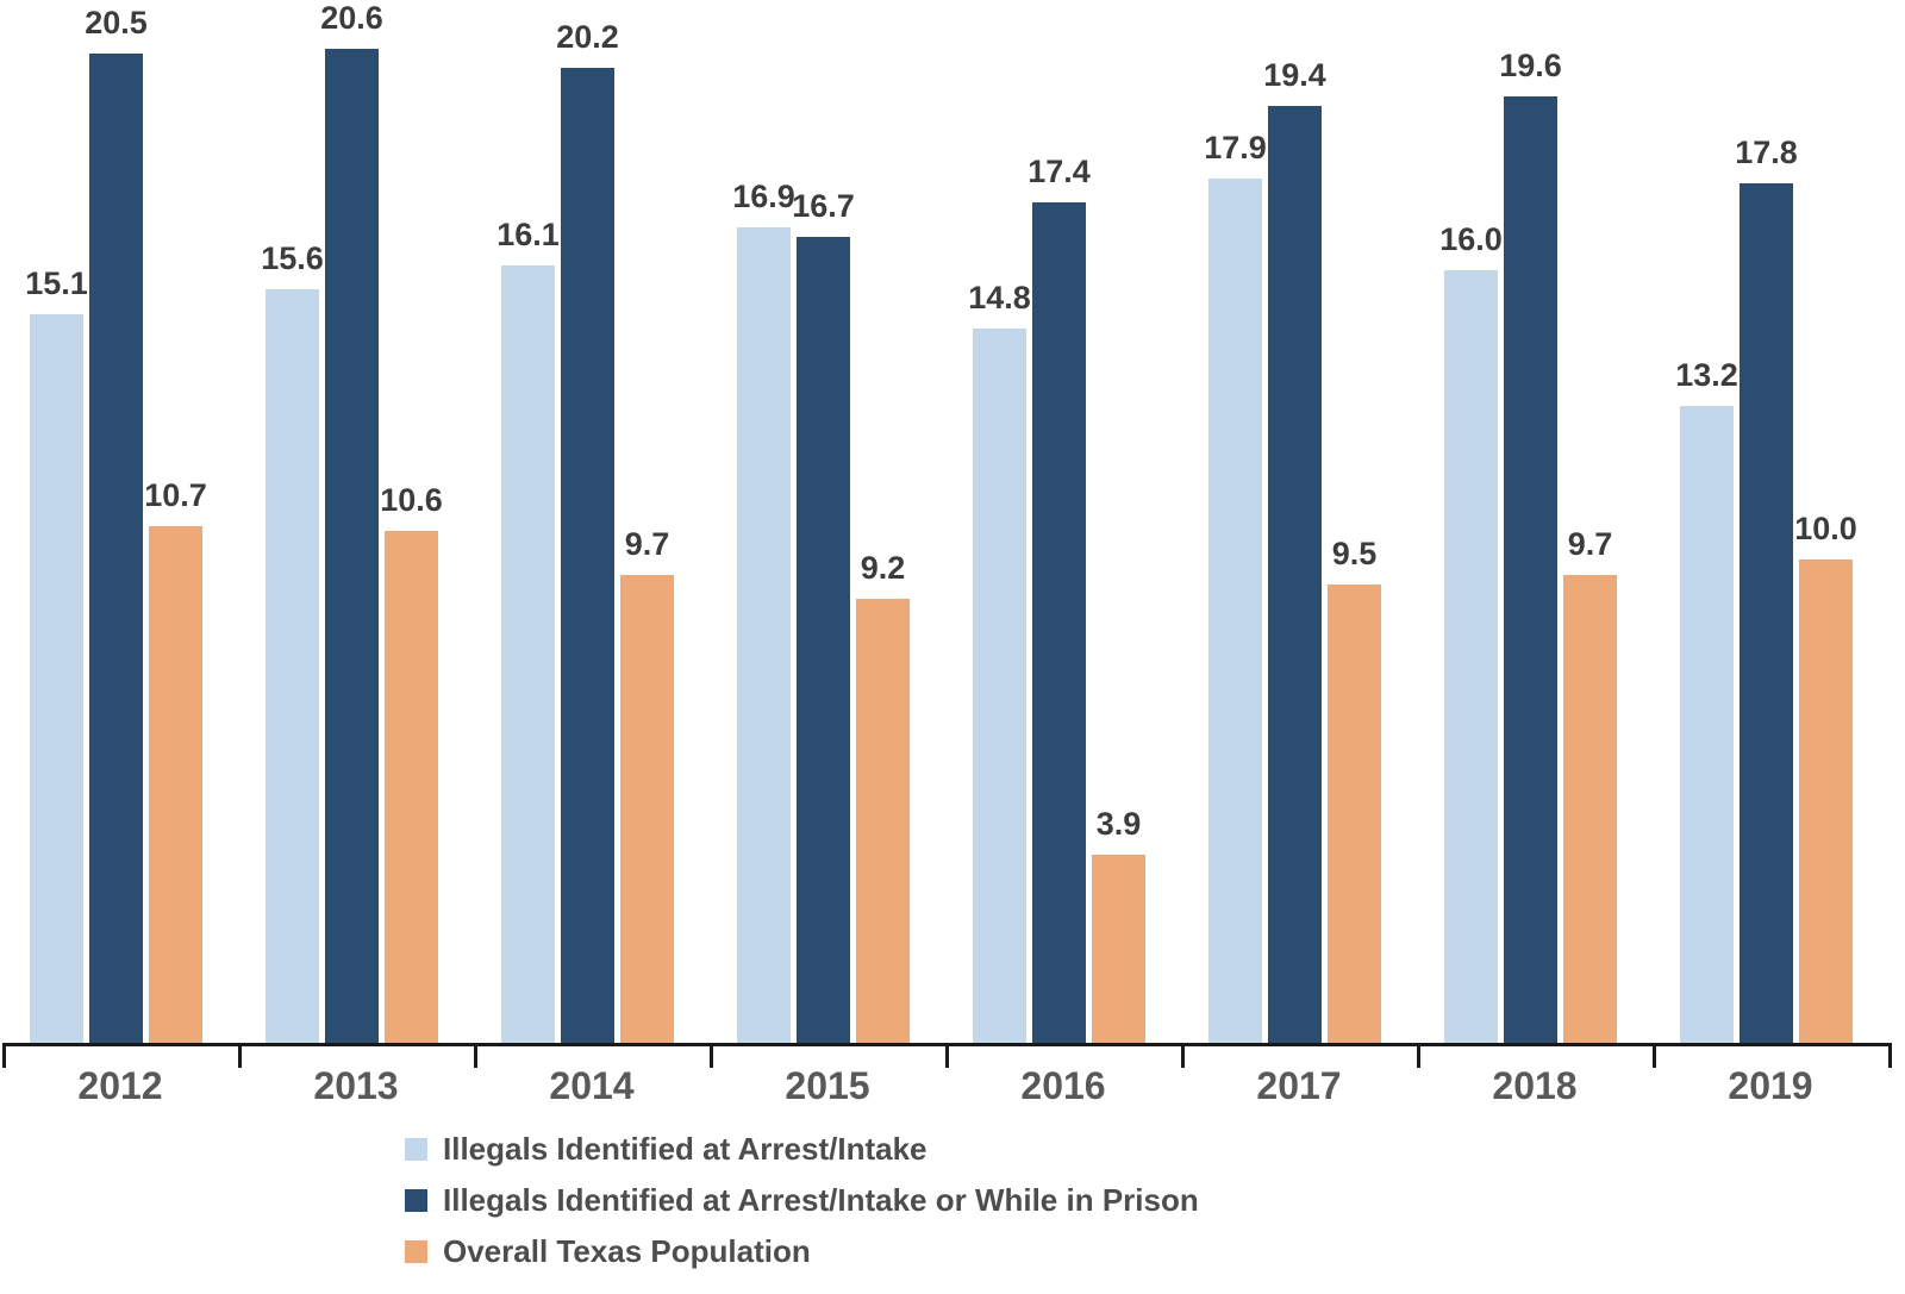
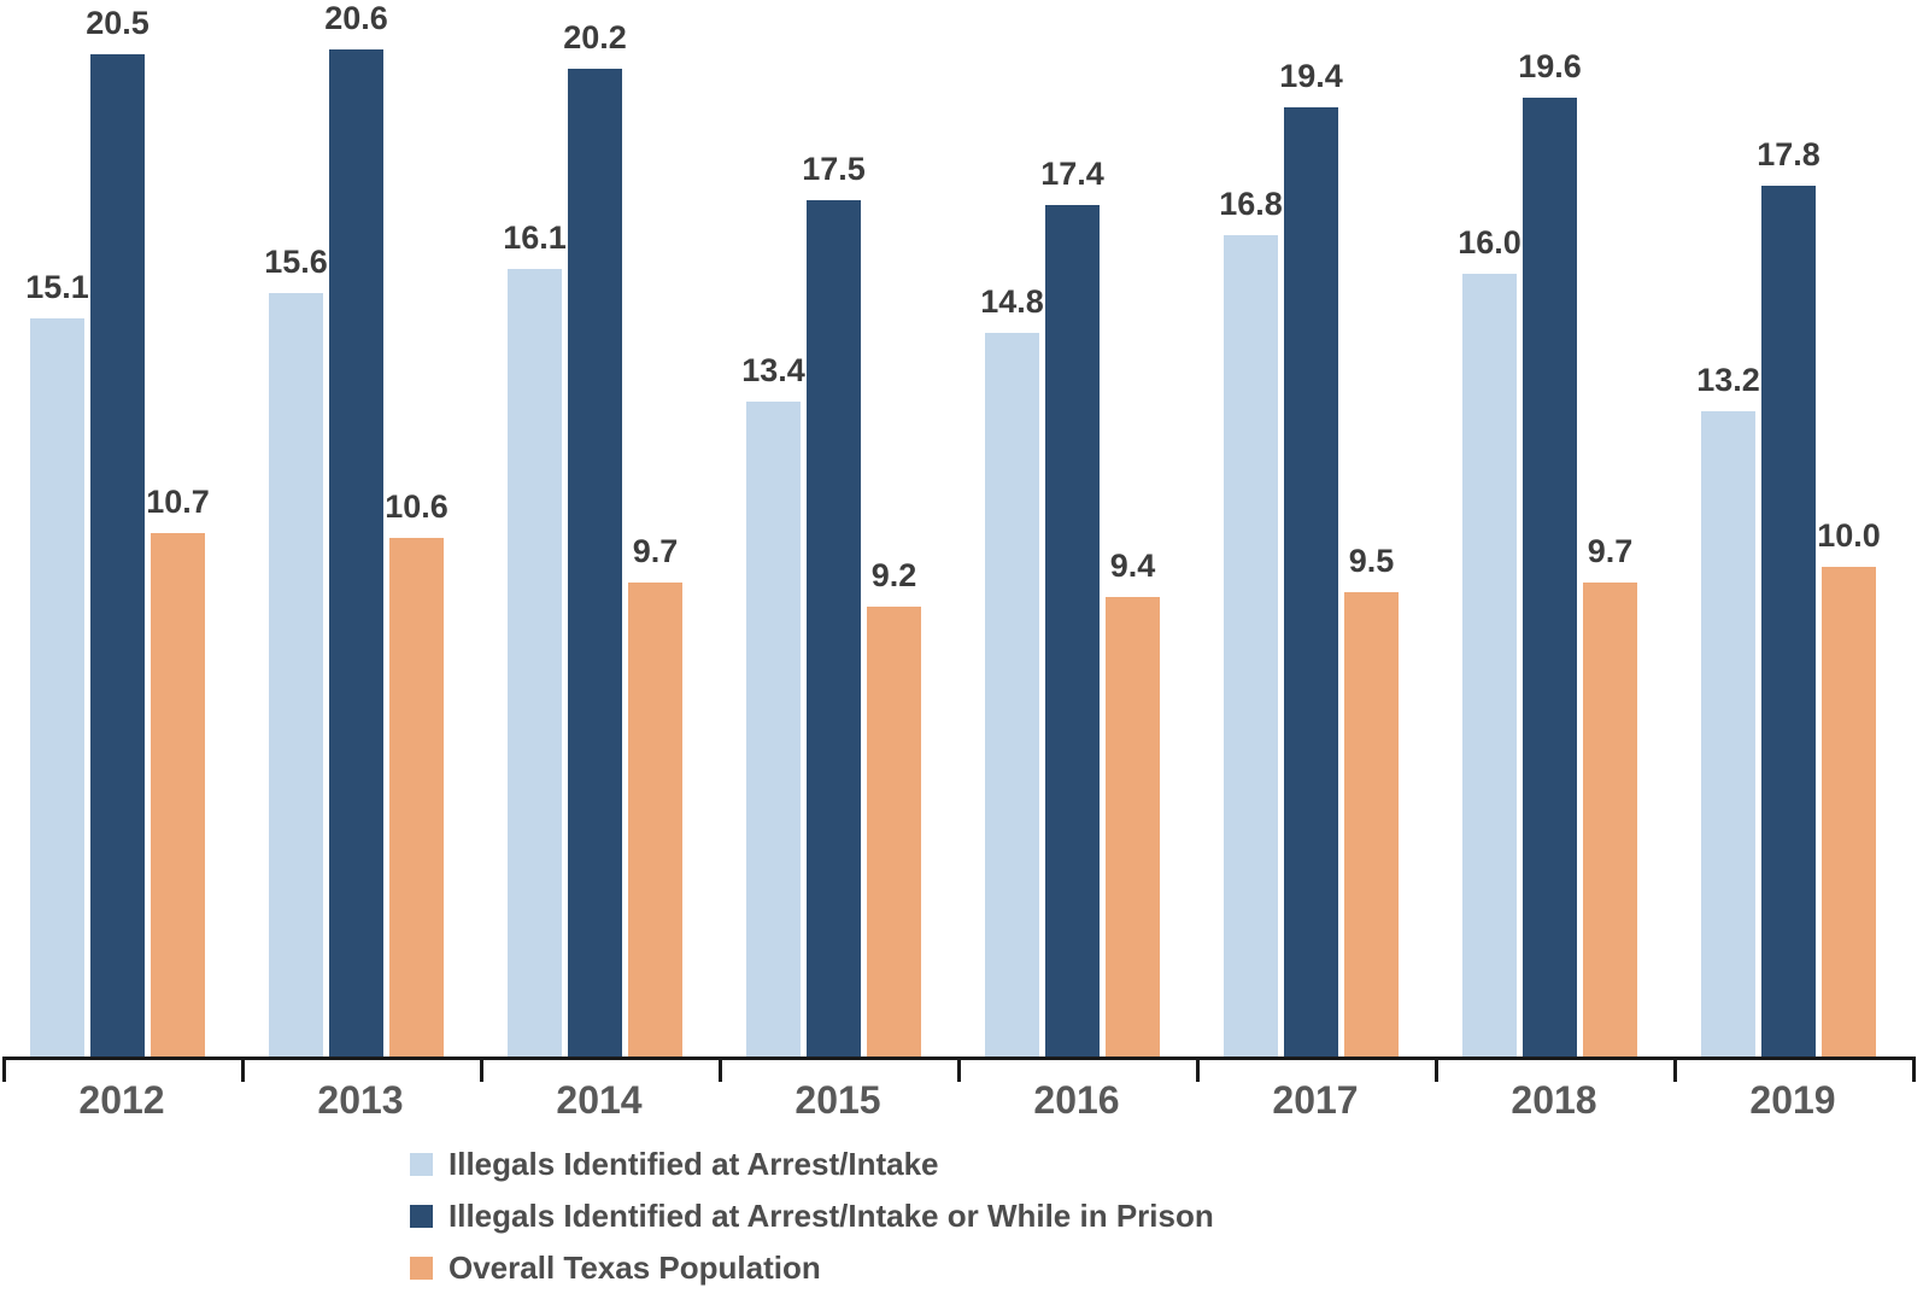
Illegals Identified at Arrest/Intake/2015: 16.9 -> 13.4
Illegals Identified at Arrest/Intake or While in Prison/2015: 16.7 -> 17.5
Overall Texas Population/2016: 3.9 -> 9.4
Illegals Identified at Arrest/Intake/2017: 17.9 -> 16.8
